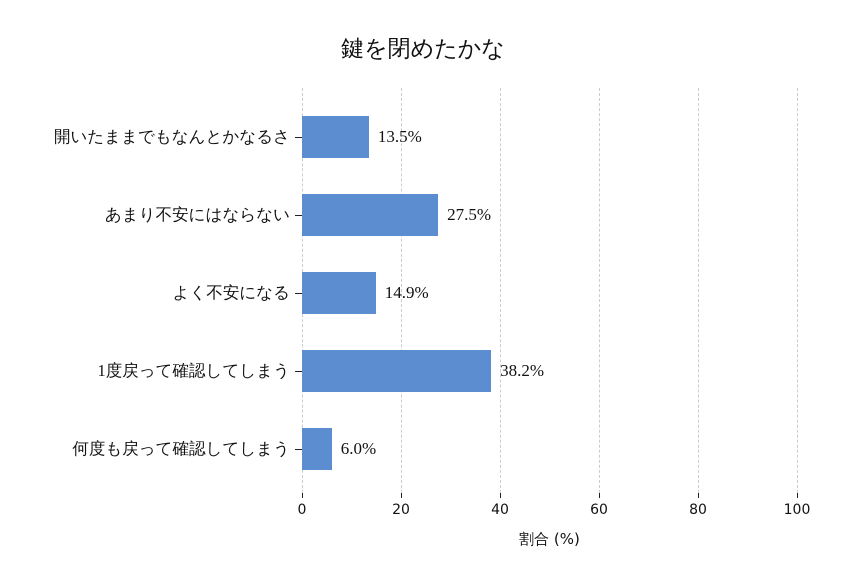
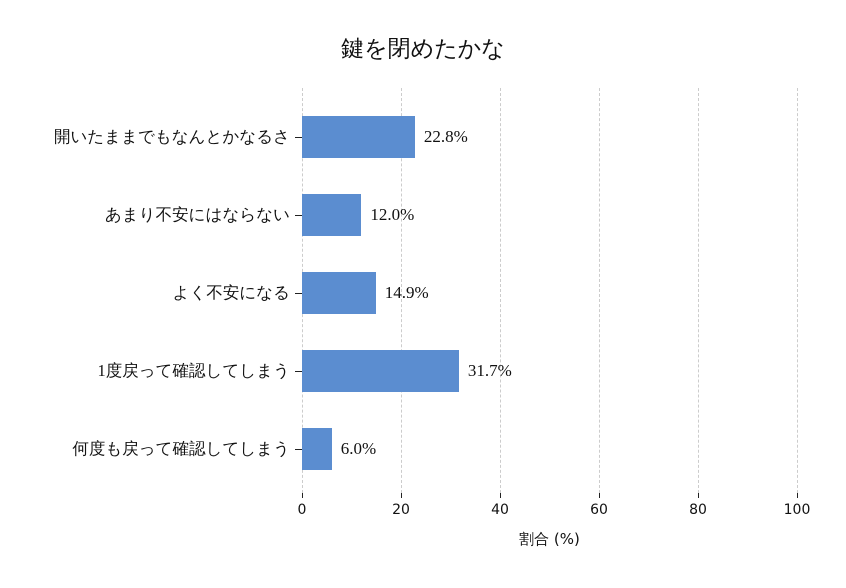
開いたままでもなんとかなるさ: 13.5% -> 22.8%
あまり不安にはならない: 27.5% -> 12.0%
1度戻って確認してしまう: 38.2% -> 31.7%
